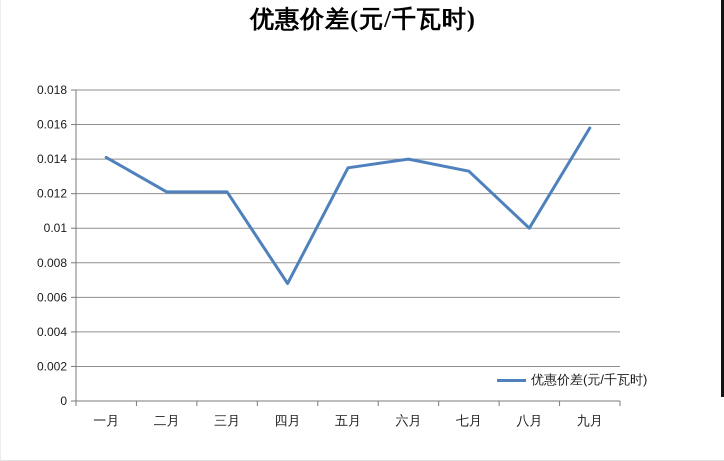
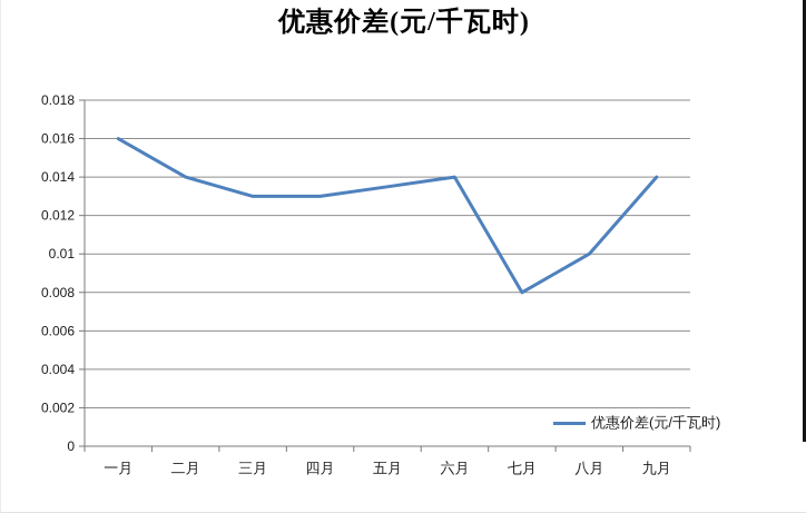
一月: 0.0141 -> 0.0160
二月: 0.0121 -> 0.0140
三月: 0.0121 -> 0.0130
四月: 0.0068 -> 0.0130
七月: 0.0133 -> 0.0080
九月: 0.0158 -> 0.0140
